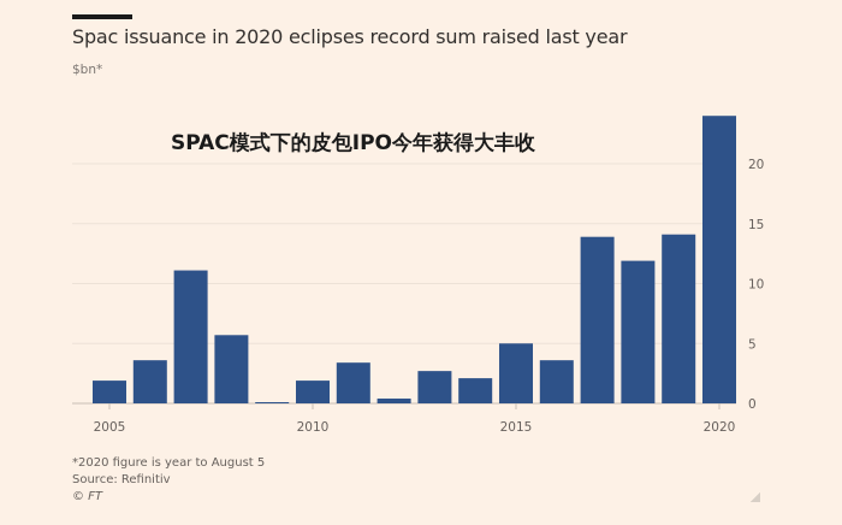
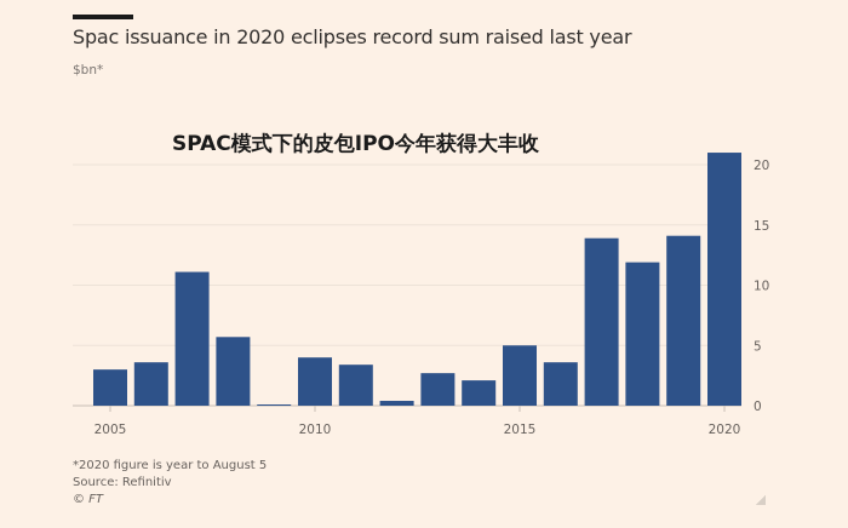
2005: 2 -> 3
2010: 2 -> 4
2020: 24 -> 21
